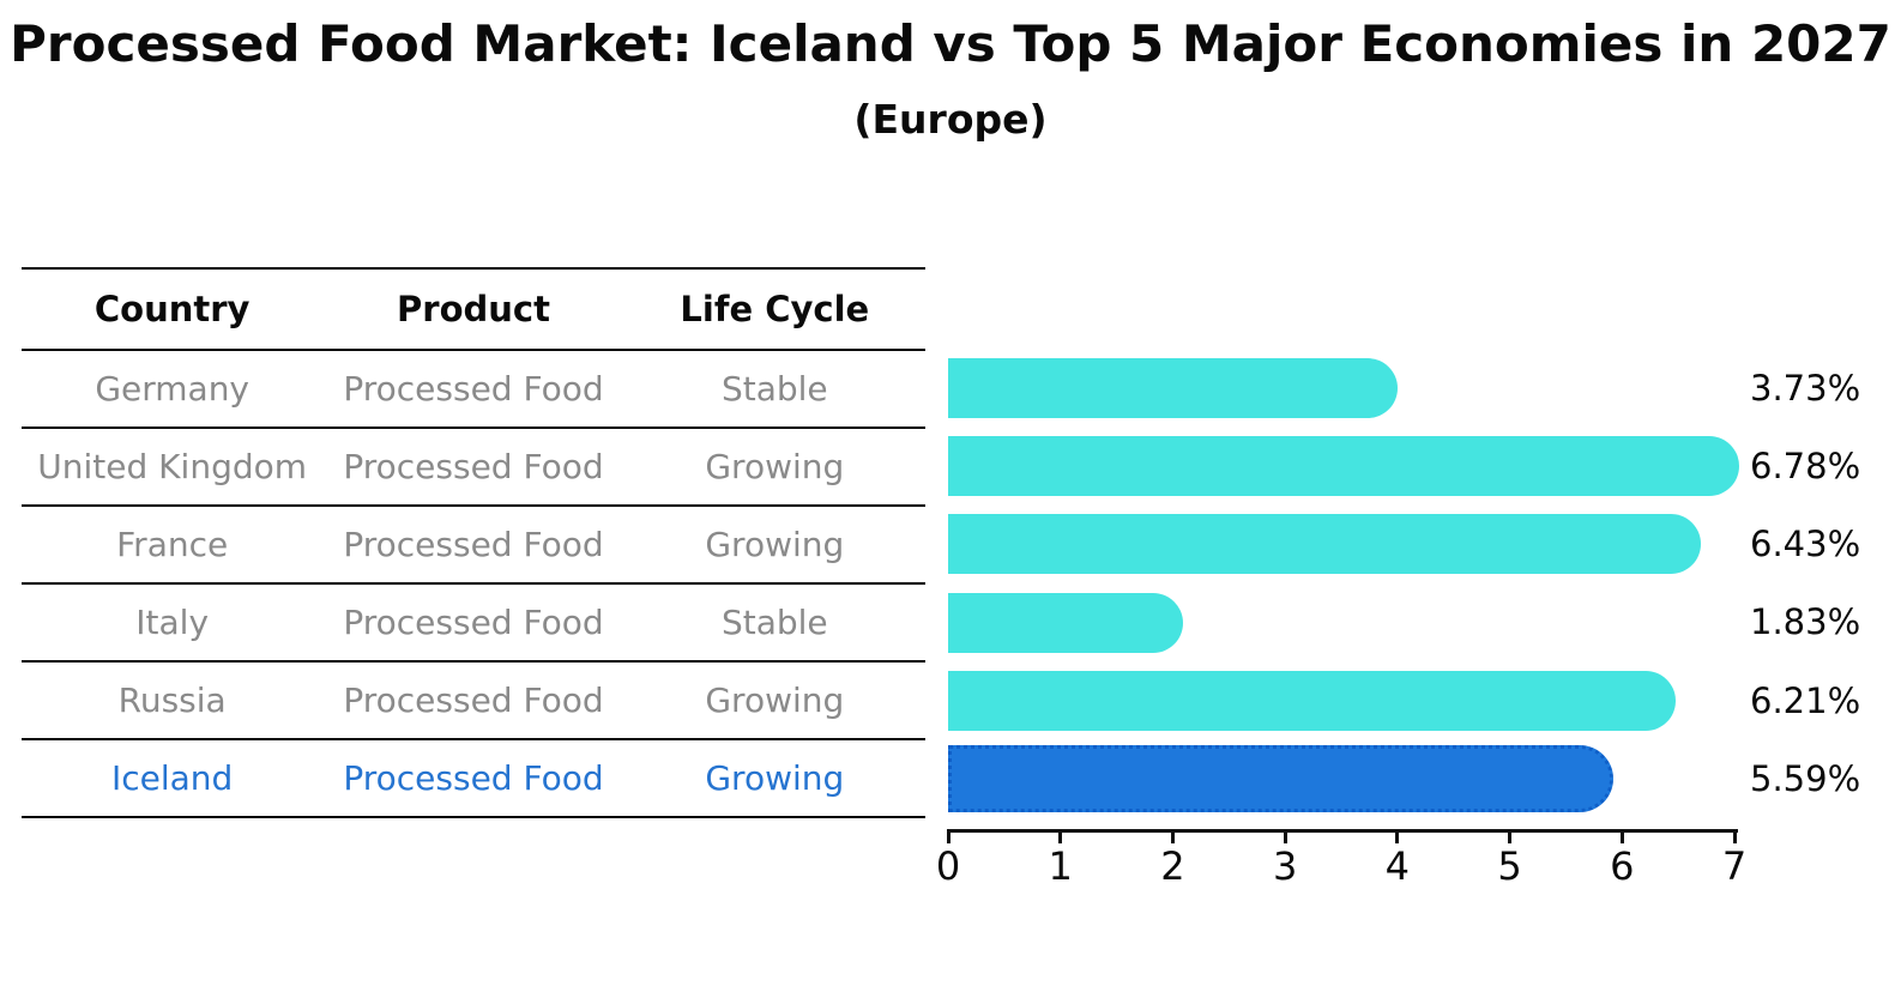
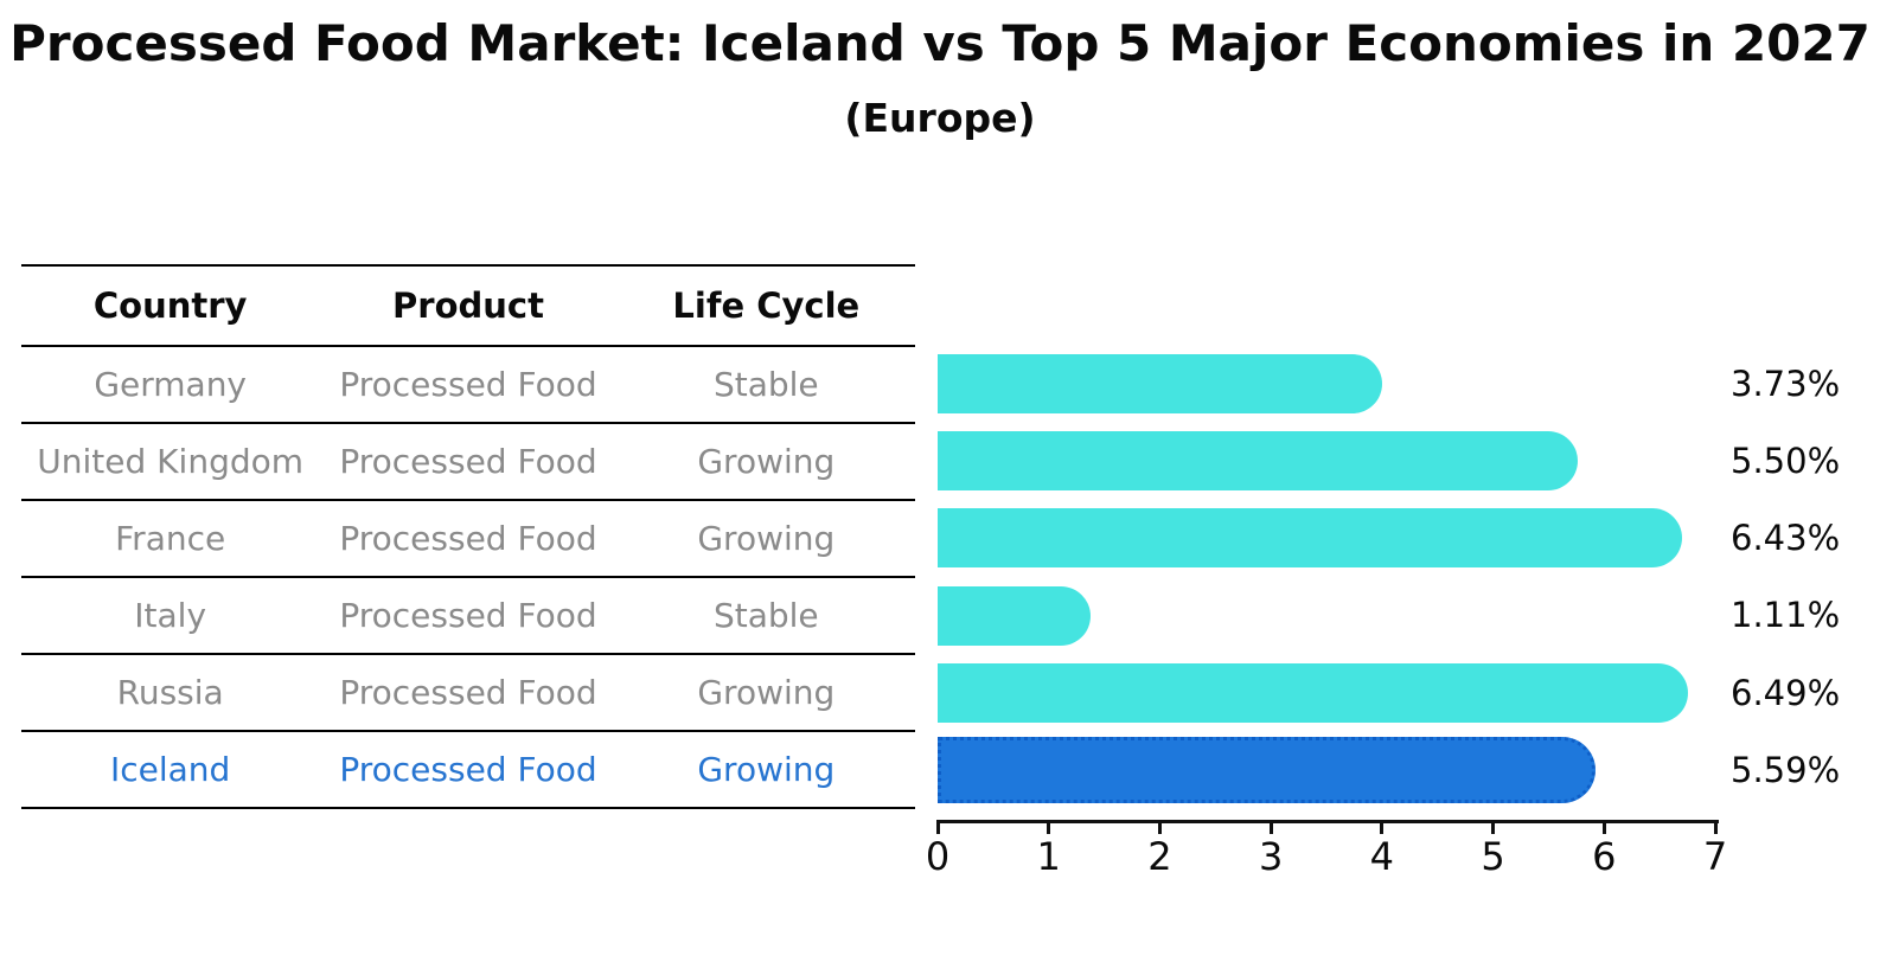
United Kingdom: 6.78% -> 5.50%
Italy: 1.83% -> 1.11%
Russia: 6.21% -> 6.49%
